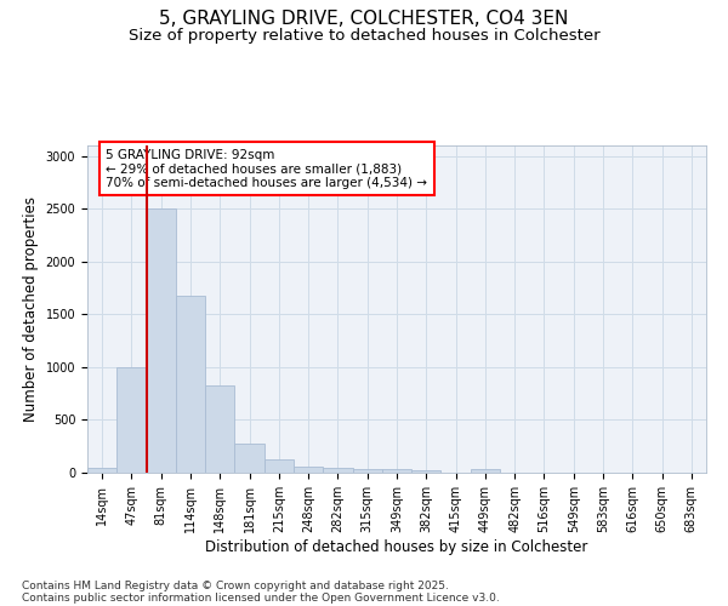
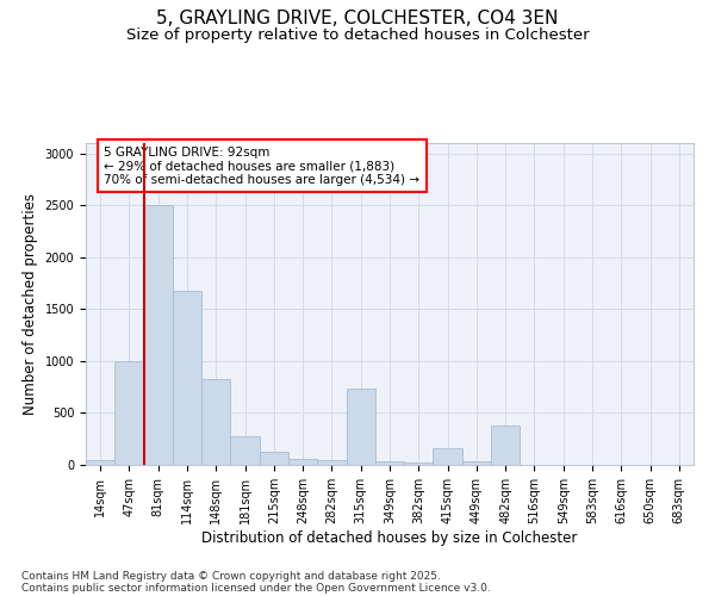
315sqm: 40 -> 740
415sqm: 0 -> 160
482sqm: 0 -> 380
